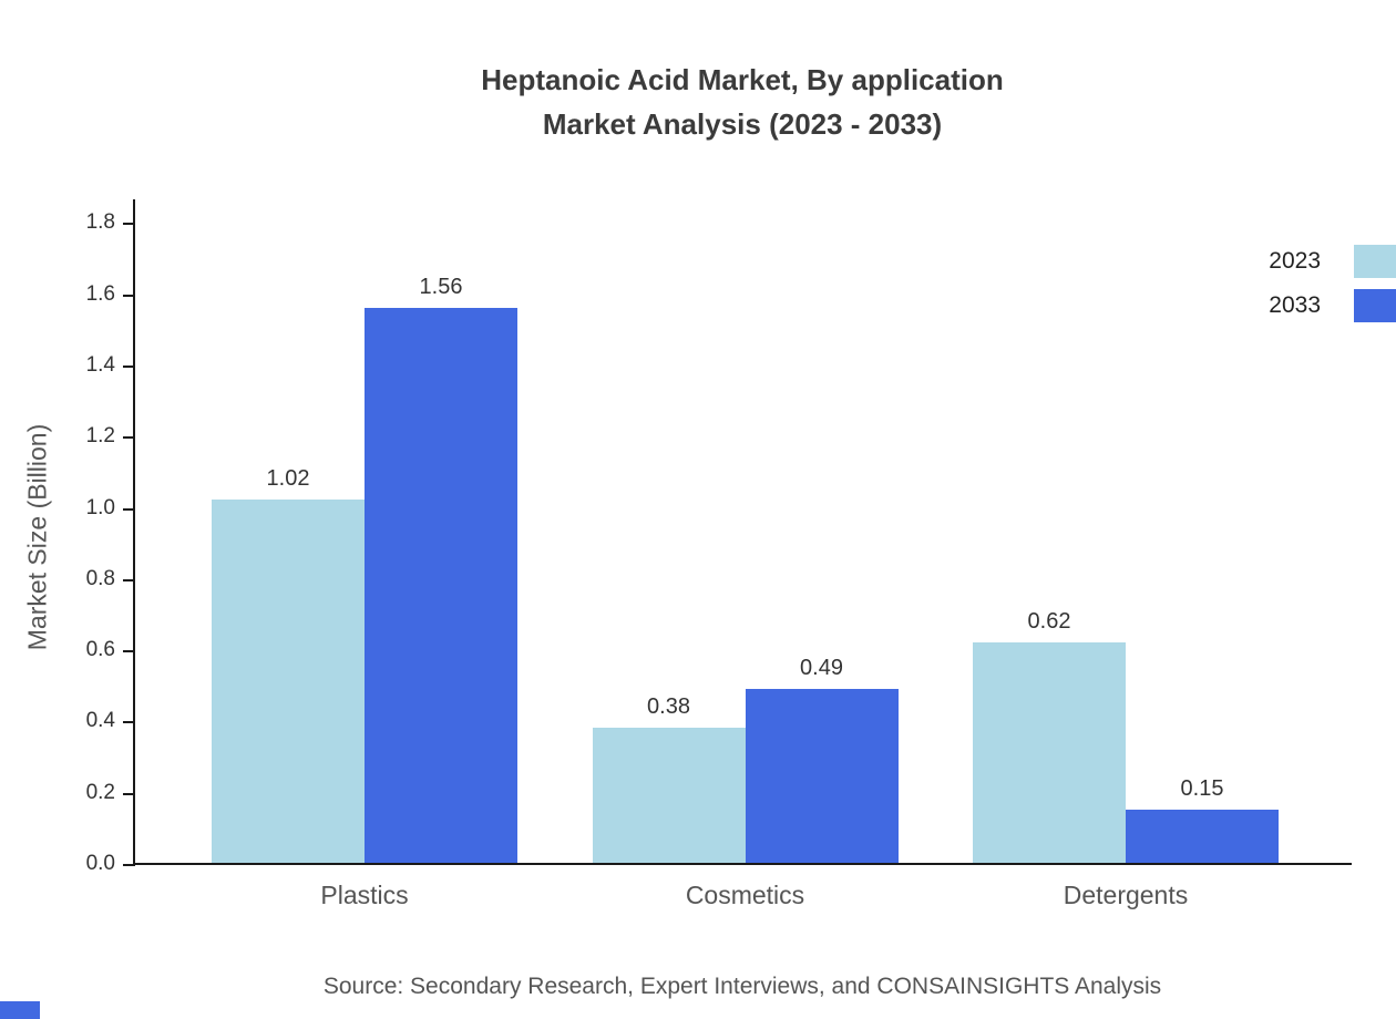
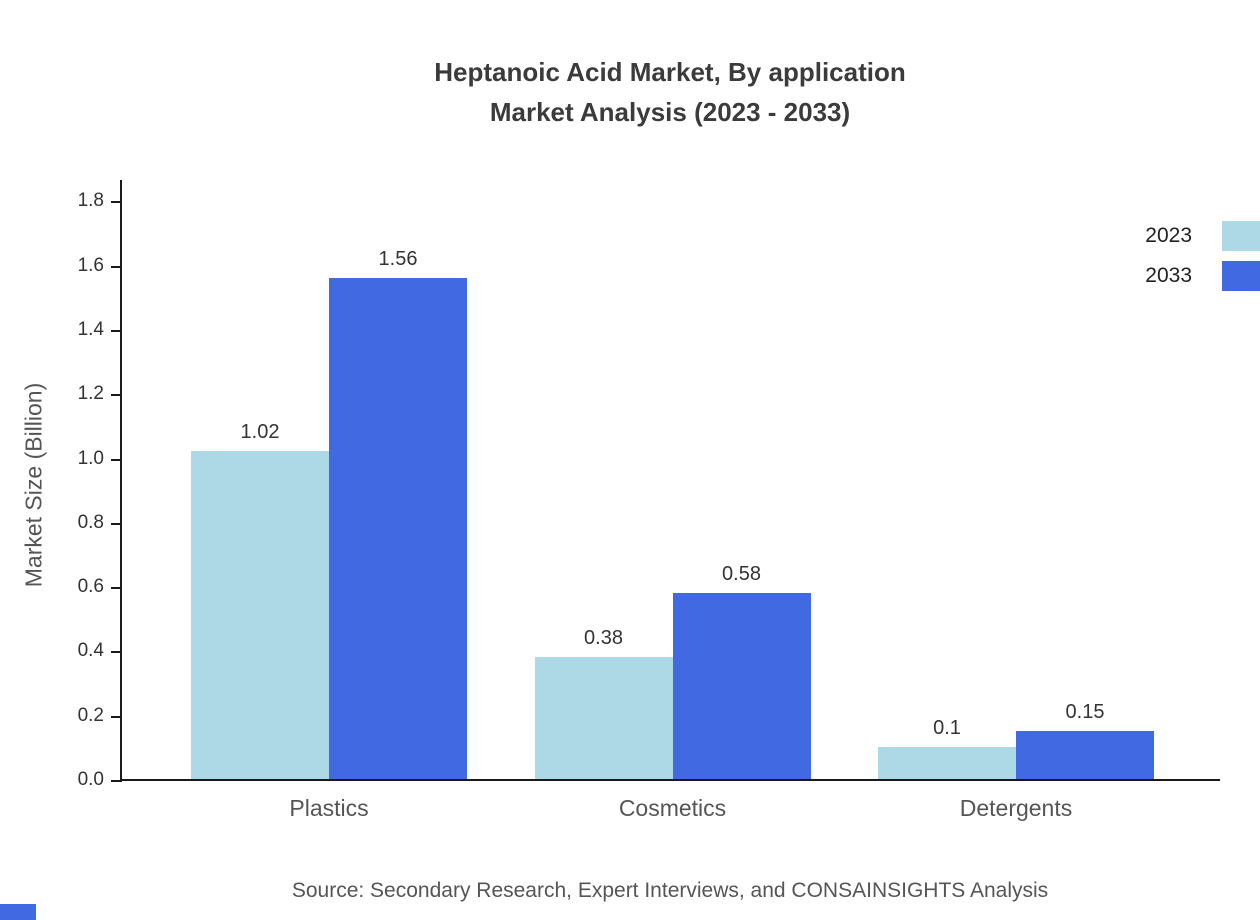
2033/Cosmetics: 0.49 -> 0.58
2023/Detergents: 0.62 -> 0.1
